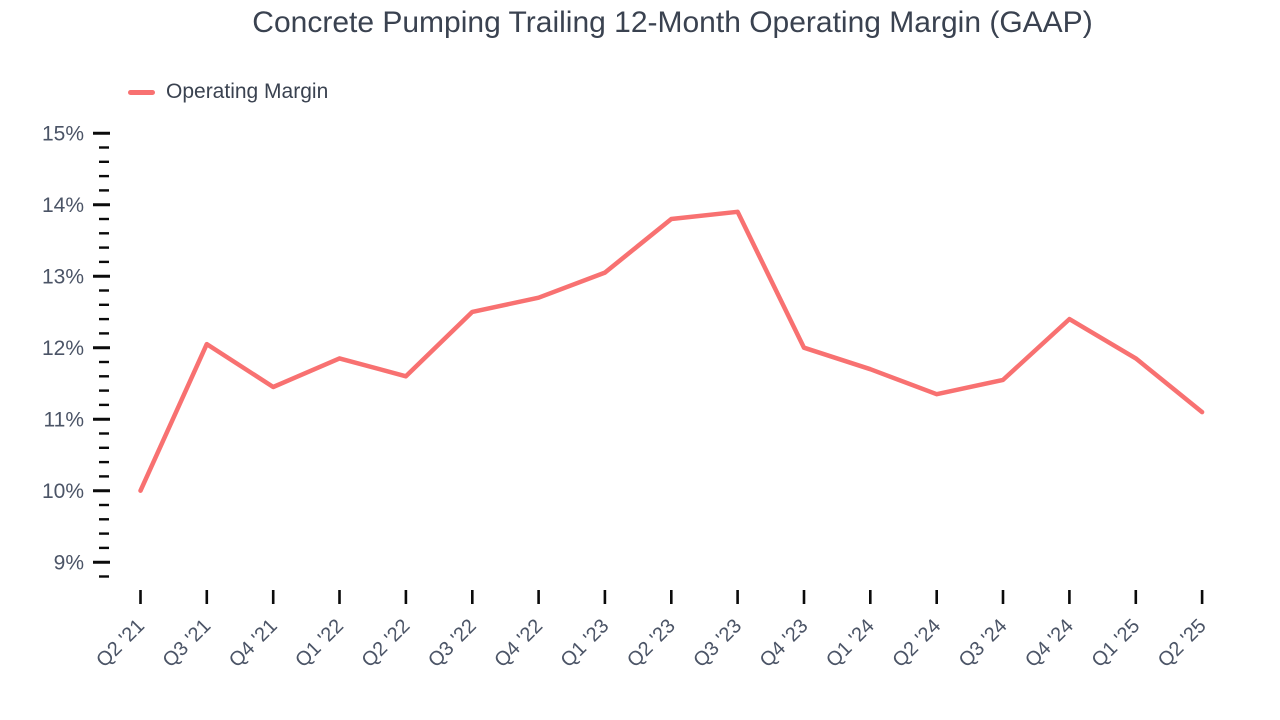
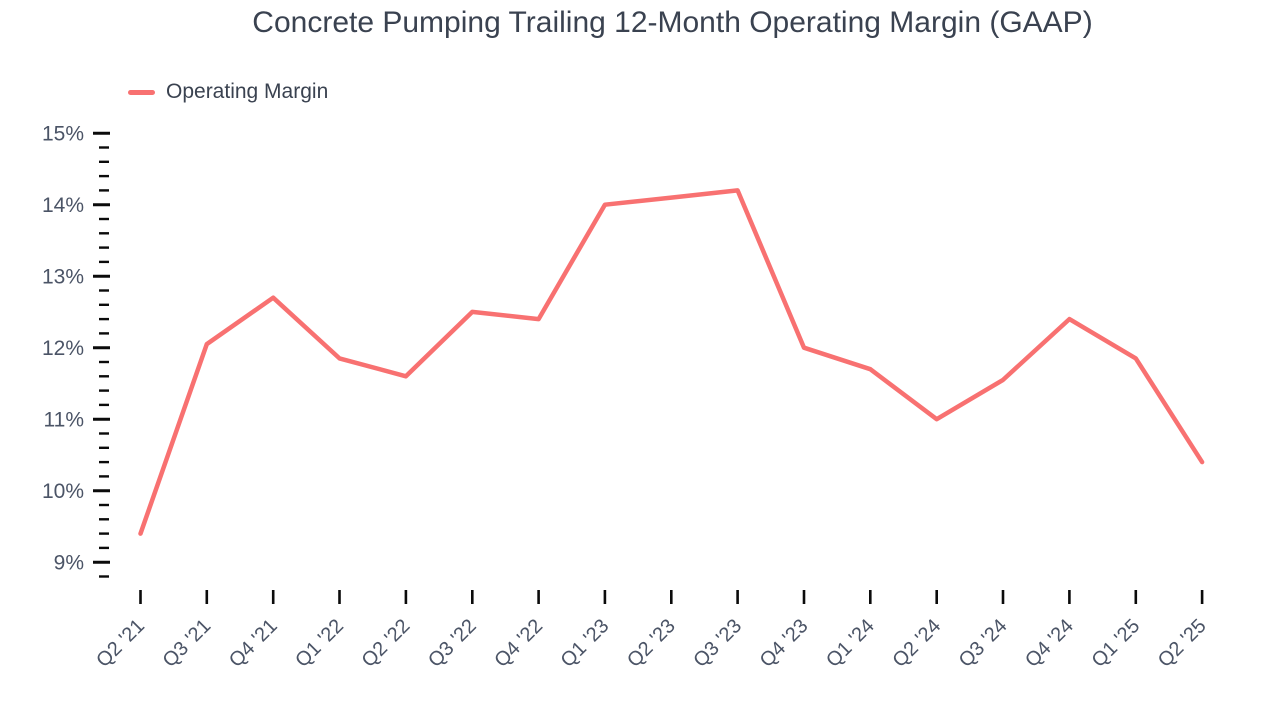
Q2 '21: 10.0% -> 9.4%
Q4 '21: 11.4% -> 12.7%
Q4 '22: 12.7% -> 12.4%
Q1 '23: 13.1% -> 14.0%
Q2 '23: 13.8% -> 14.1%
Q3 '23: 13.9% -> 14.2%
Q2 '24: 11.3% -> 11.0%
Q2 '25: 11.1% -> 10.4%
